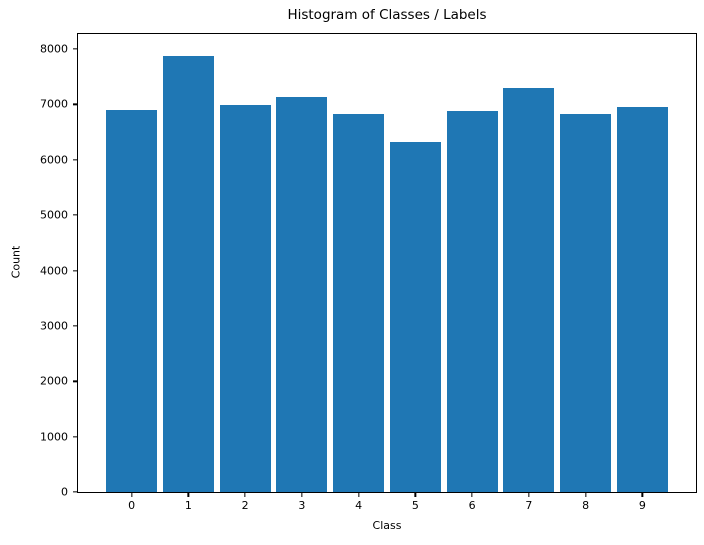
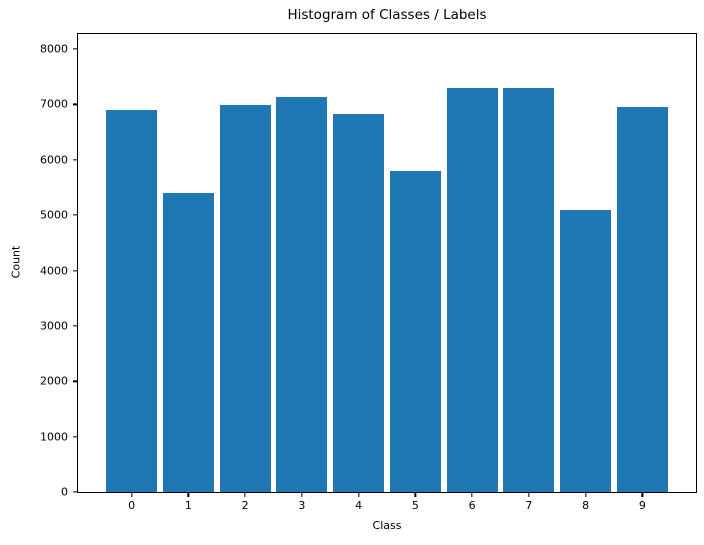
1: 7900 -> 5400
5: 6300 -> 5800
6: 6900 -> 7300
8: 6800 -> 5100
